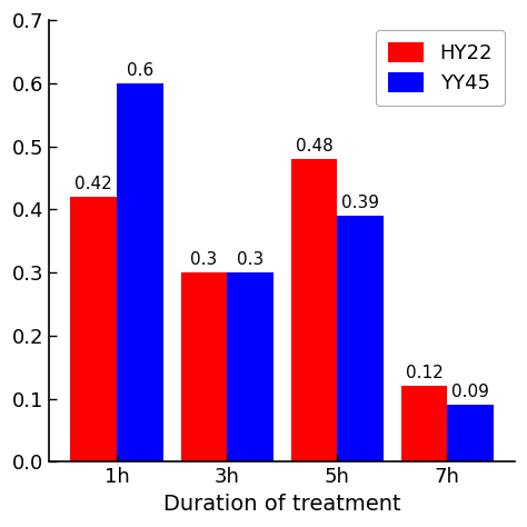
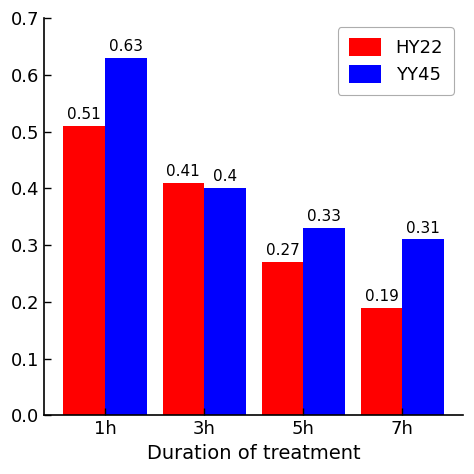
HY22/1h: 0.42 -> 0.51
YY45/1h: 0.6 -> 0.63
HY22/3h: 0.3 -> 0.4
YY45/3h: 0.3 -> 0.4
HY22/5h: 0.48 -> 0.27
YY45/5h: 0.39 -> 0.33
HY22/7h: 0.12 -> 0.19
YY45/7h: 0.09 -> 0.31
